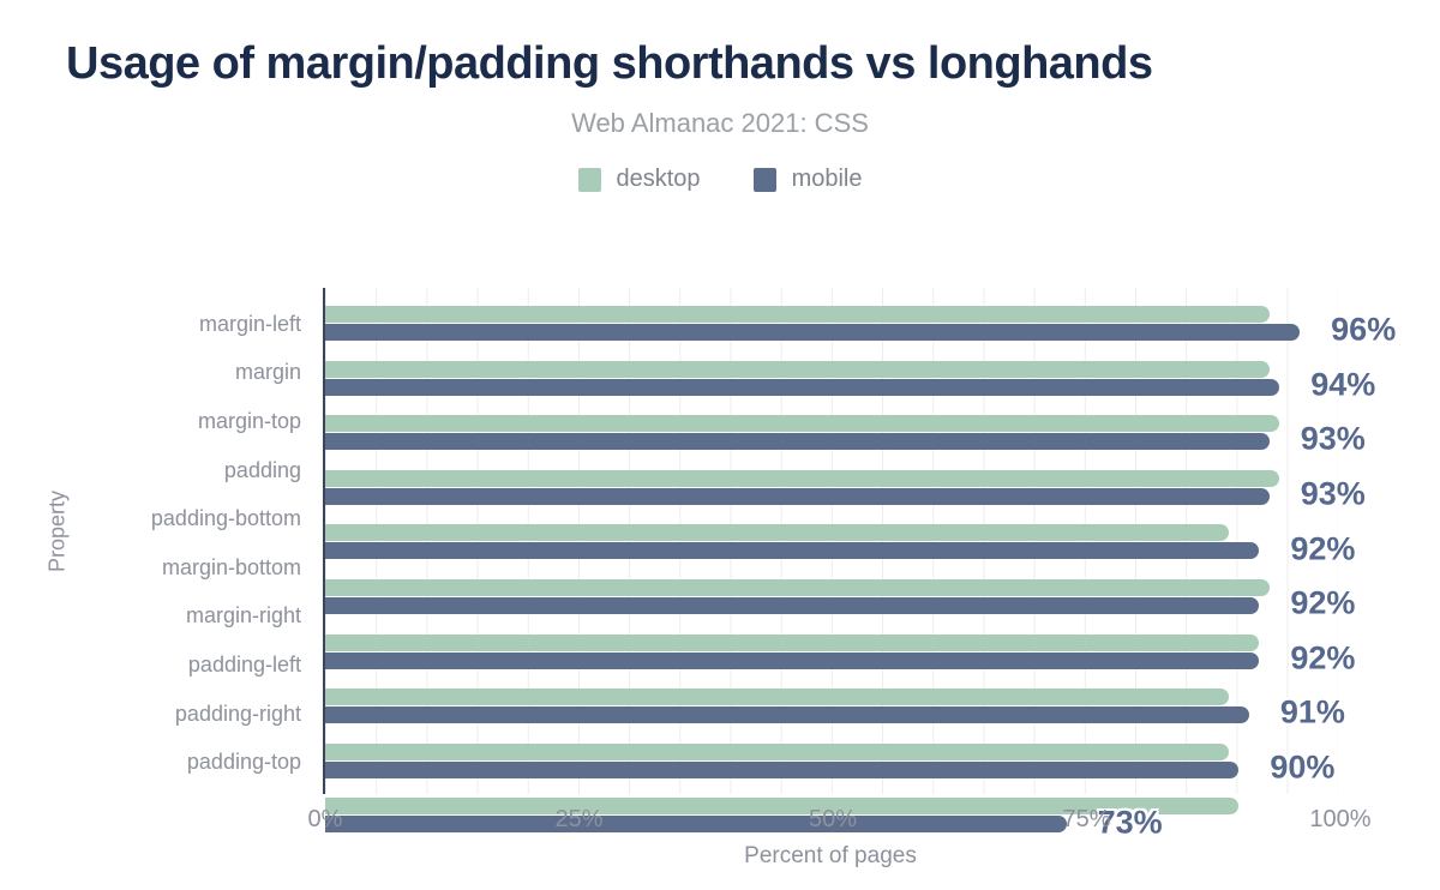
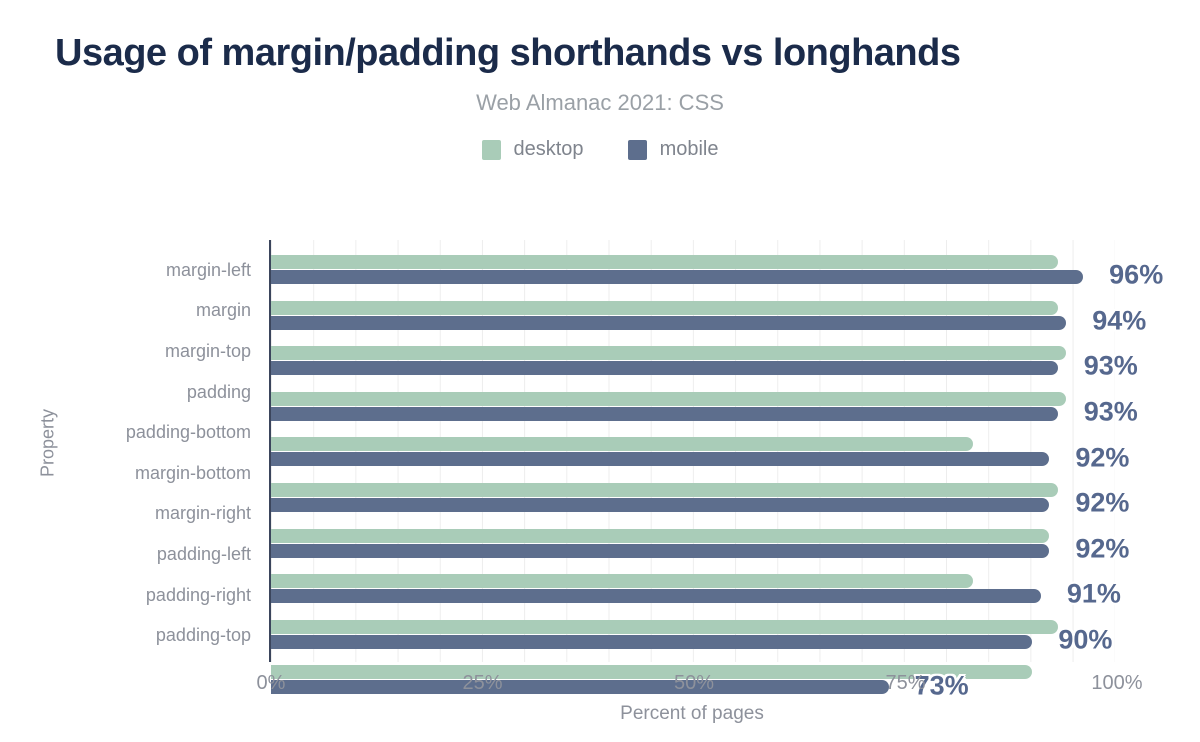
desktop/padding-bottom: 89% -> 83%
desktop/padding-left: 89% -> 83%
desktop/padding-right: 89% -> 93%
